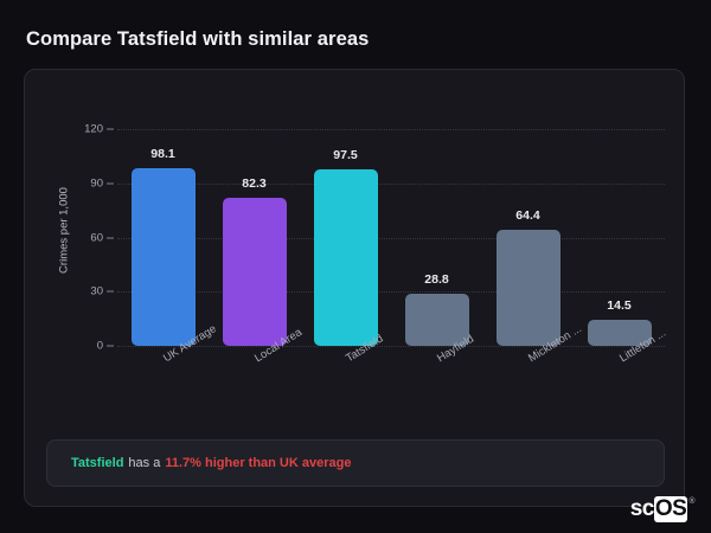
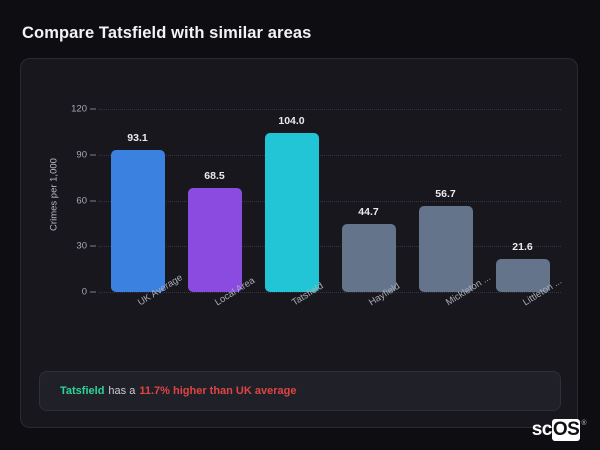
UK Average: 98.1 -> 93.1
Local Area: 82.3 -> 68.5
Tatsfield: 97.5 -> 104.0
Hayfield: 28.8 -> 44.7
Mickleton ...: 64.4 -> 56.7
Littleton ...: 14.5 -> 21.6
